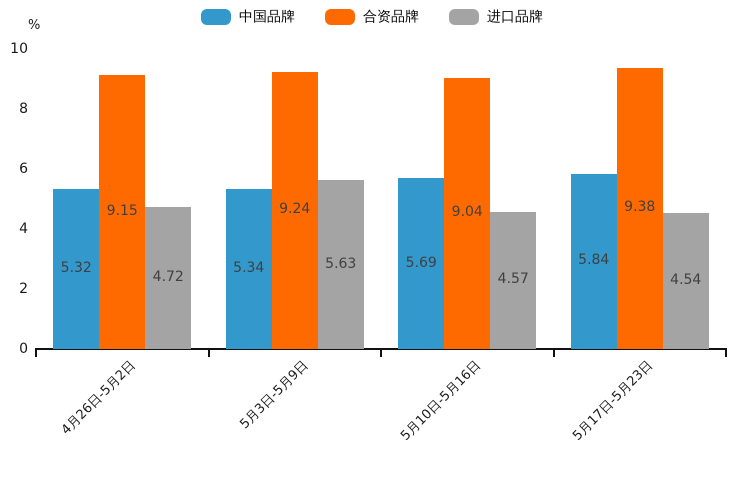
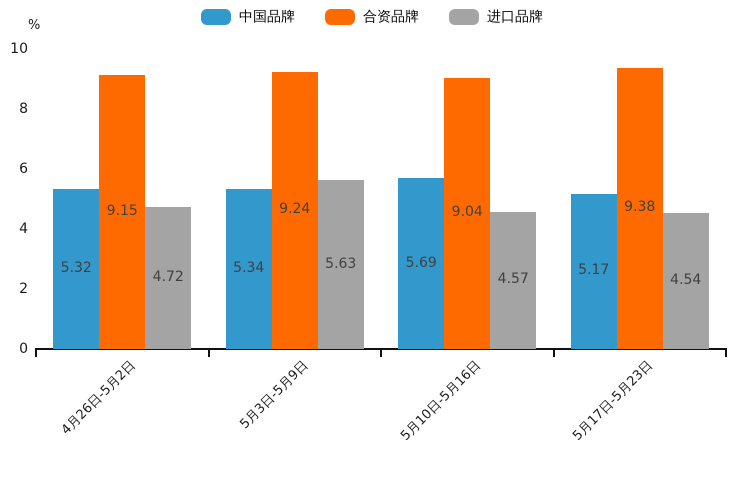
中国品牌/5月17日-5月23日: 5.84 -> 5.17
